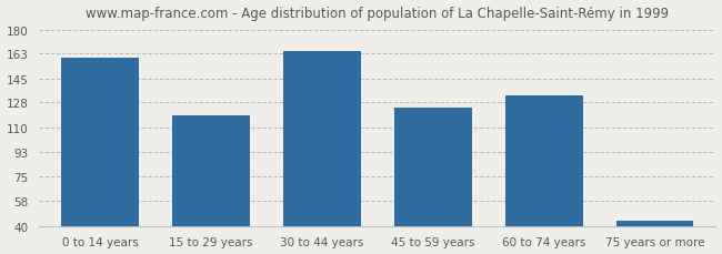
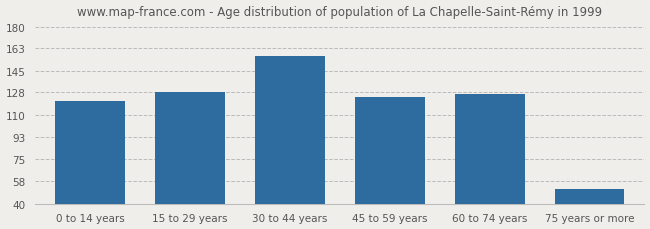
0 to 14 years: 160 -> 121
15 to 29 years: 119 -> 128
30 to 44 years: 165 -> 157
60 to 74 years: 133 -> 127
75 years or more: 44 -> 52
